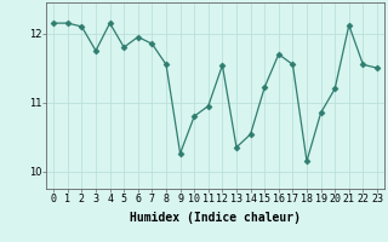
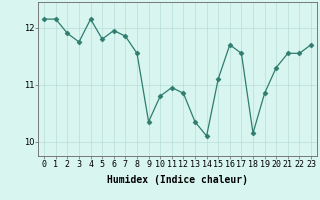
2: 12.10 -> 11.90
9: 10.26 -> 10.35
12: 11.54 -> 10.85
14: 10.54 -> 10.10
15: 11.22 -> 11.10
20: 11.20 -> 11.30
21: 12.12 -> 11.55
23: 11.50 -> 11.70
